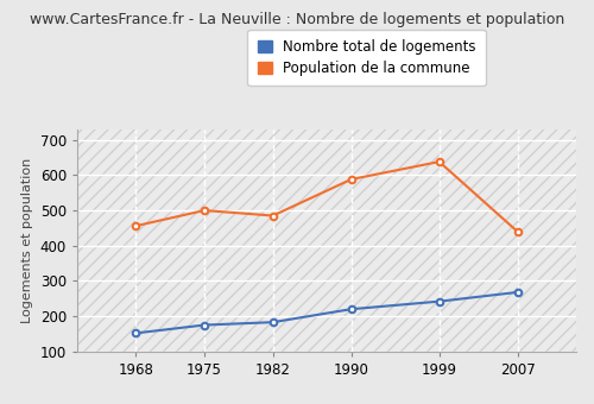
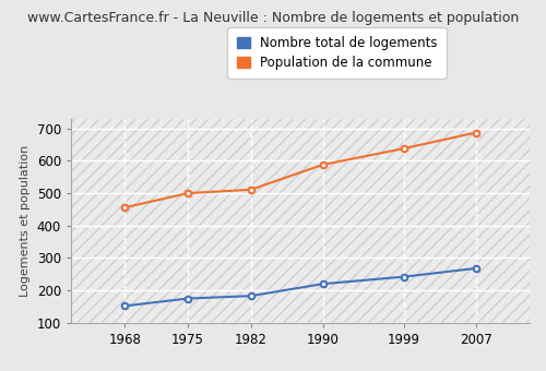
Population de la commune/1982: 485 -> 511
Population de la commune/2007: 440 -> 687
